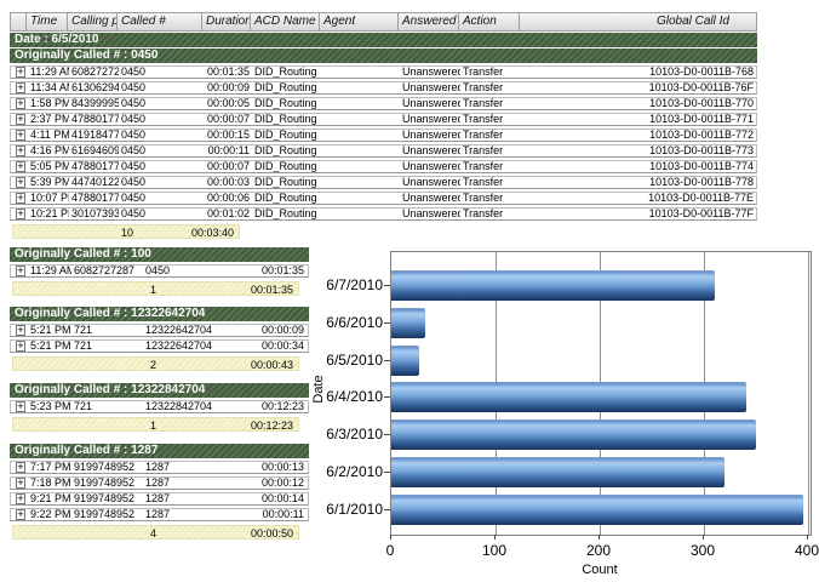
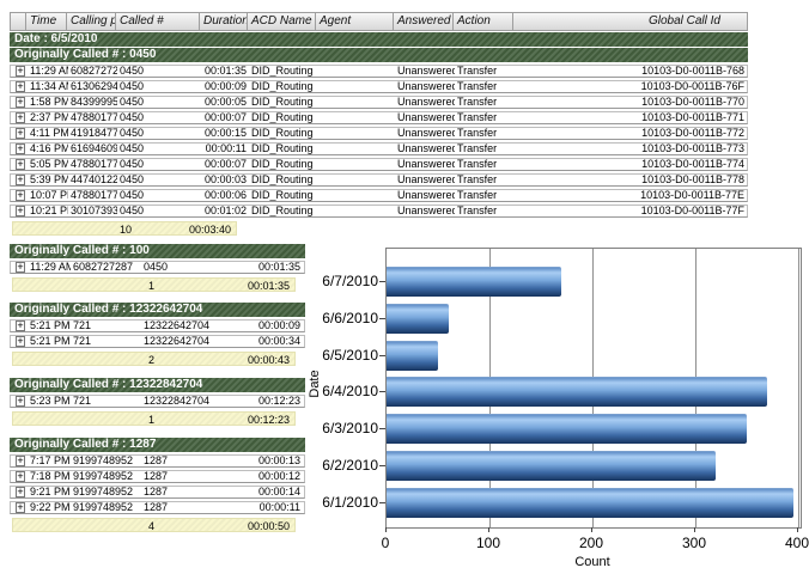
6/7/2010: 310 -> 170
6/6/2010: 30 -> 60
6/5/2010: 30 -> 50
6/4/2010: 340 -> 370
